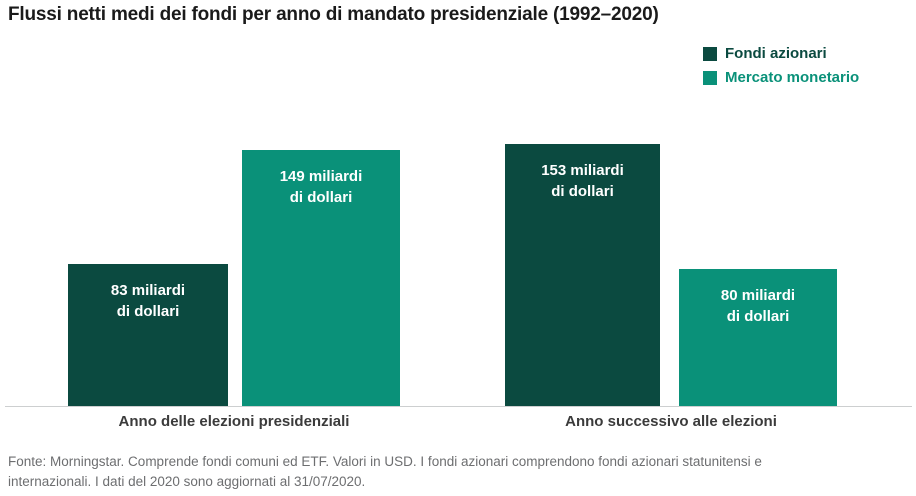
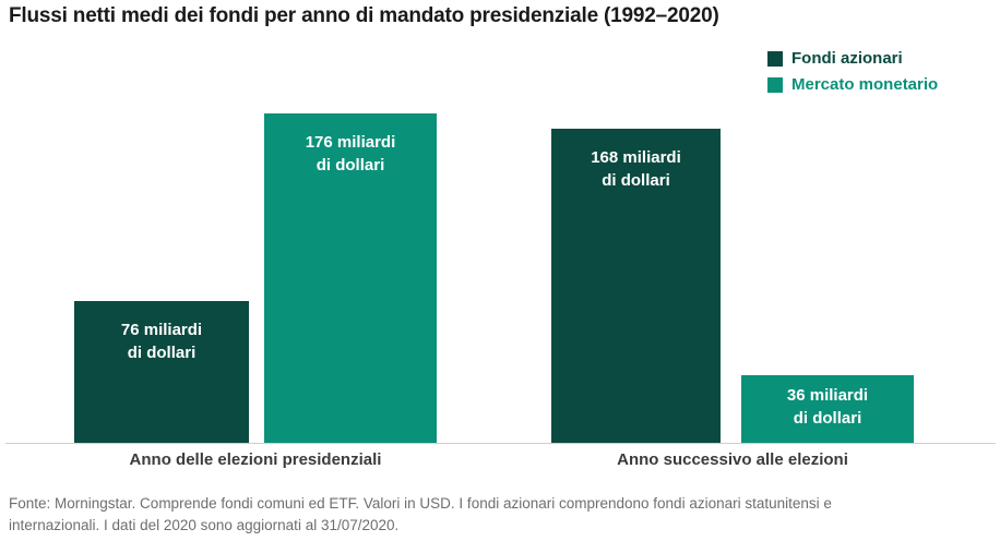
Fondi azionari/Anno delle elezioni presidenziali: 83 -> 76
Mercato monetario/Anno delle elezioni presidenziali: 149 -> 176
Fondi azionari/Anno successivo alle elezioni: 153 -> 168
Mercato monetario/Anno successivo alle elezioni: 80 -> 36
